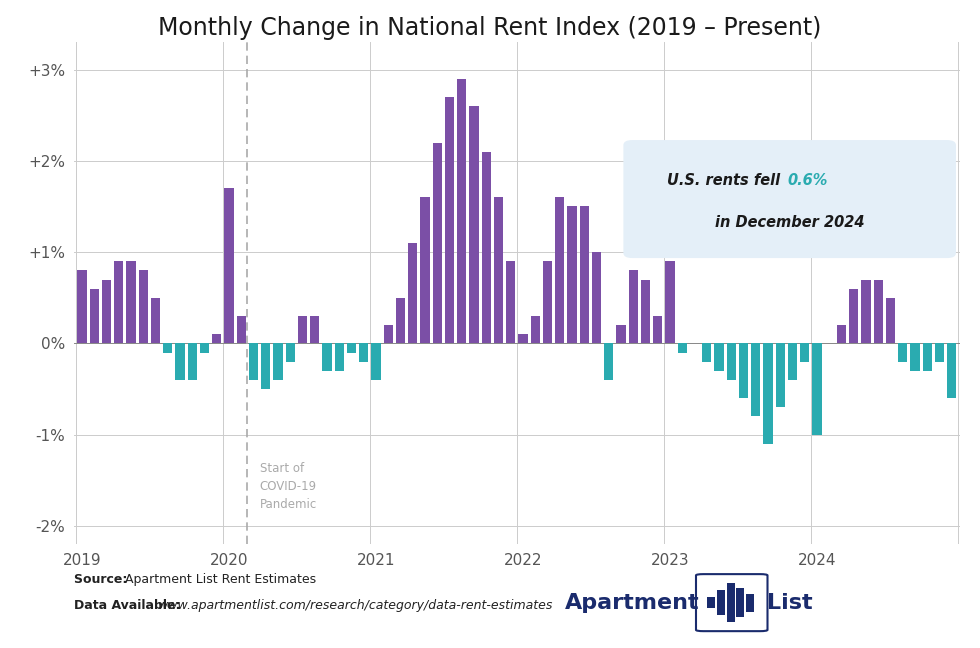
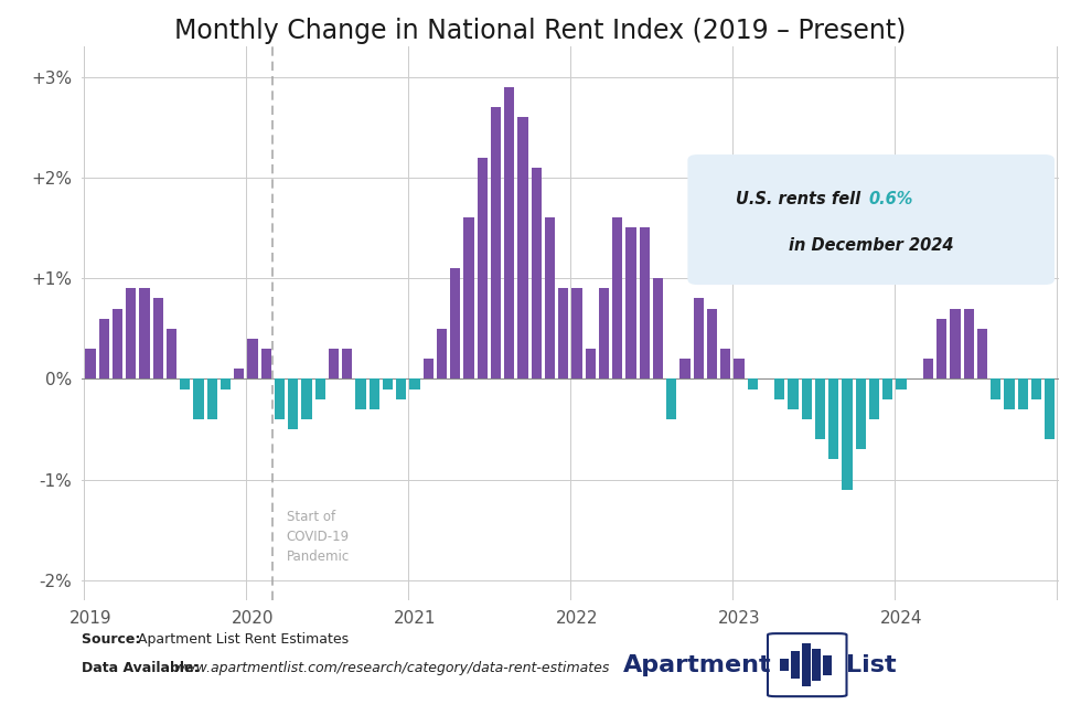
2019: 0.8% -> 0.3%
2020: 1.7% -> 0.4%
2021: -0.4% -> -0.1%
2022: 0.1% -> 0.9%
2023: 0.9% -> 0.2%
2024: -1.0% -> -0.1%
